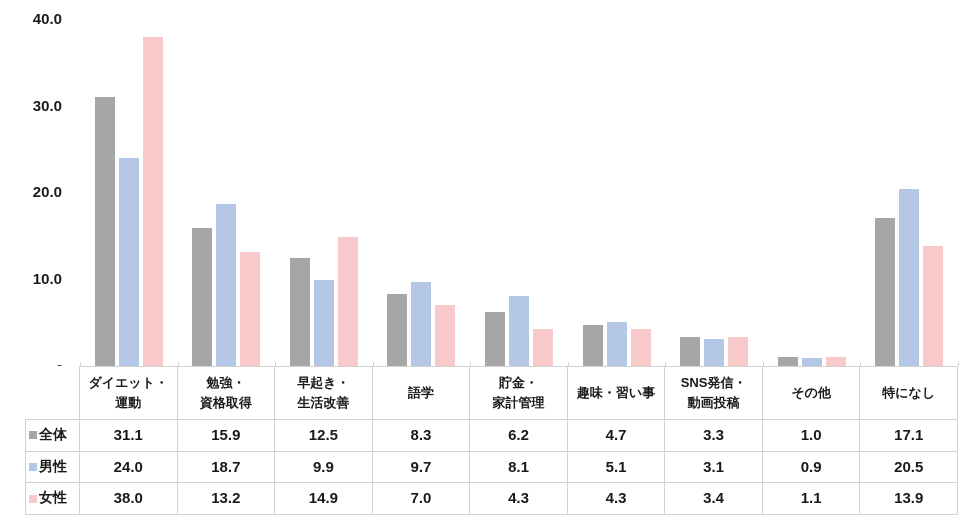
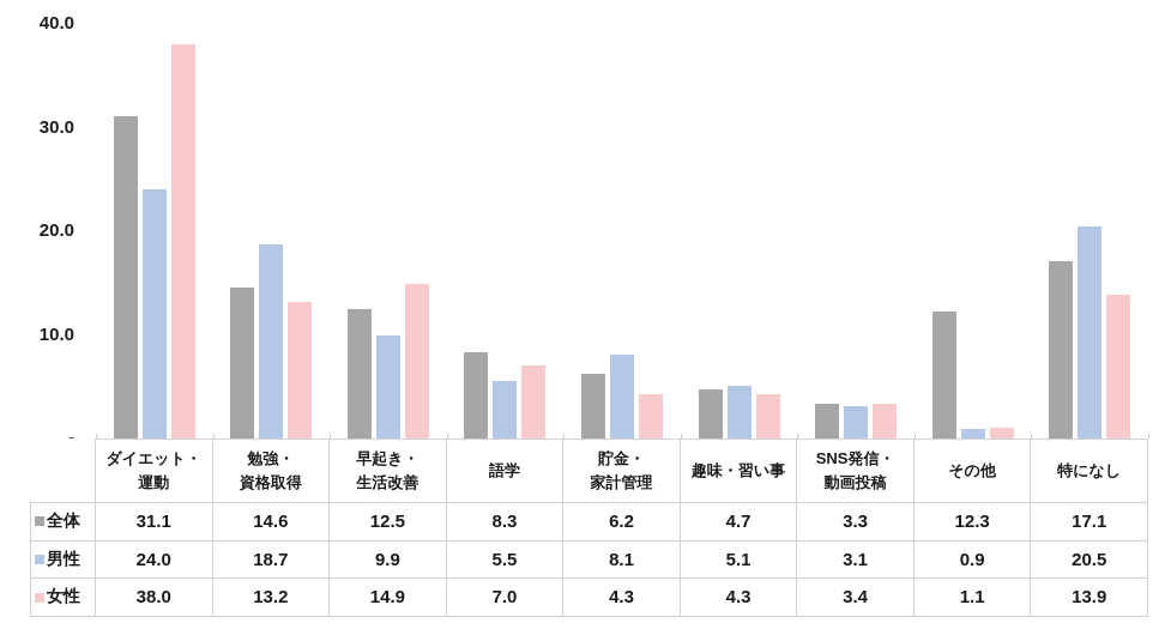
全体/勉強・ 資格取得: 15.9 -> 14.6
男性/語学: 9.7 -> 5.5
全体/その他: 1.0 -> 12.3
